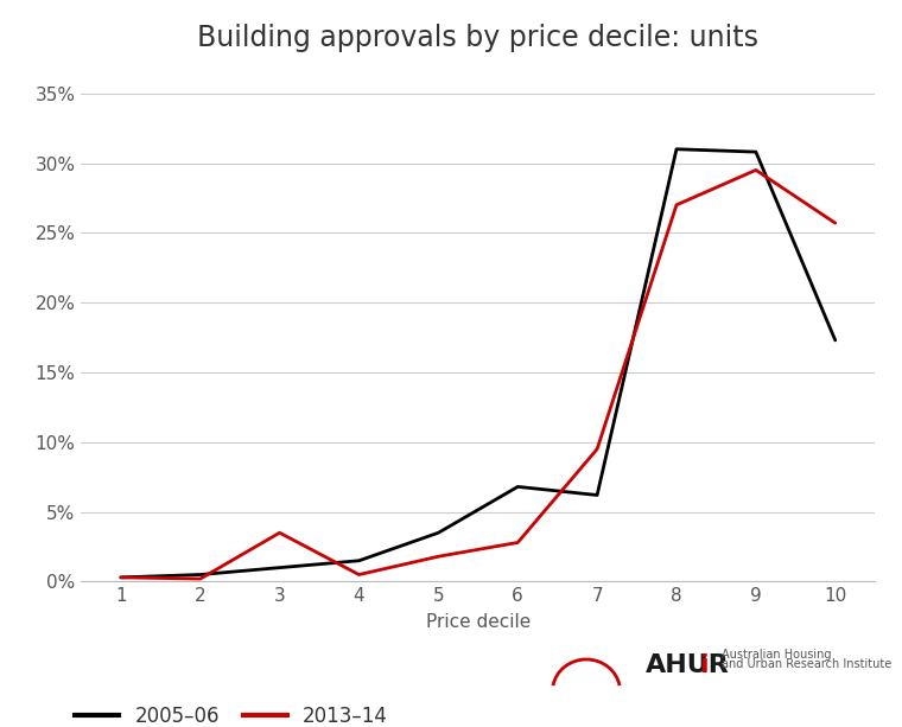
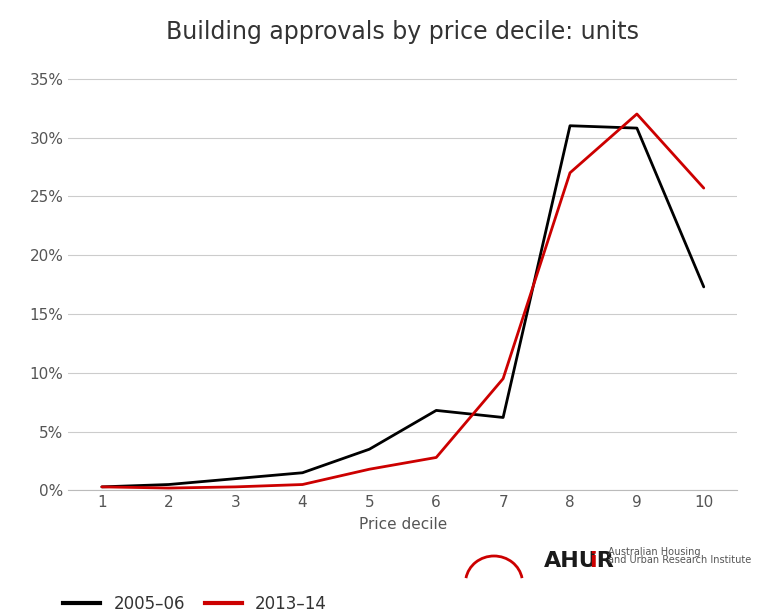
2013–14/3: 3.5% -> 0.3%
2013–14/9: 29.5% -> 32.0%
